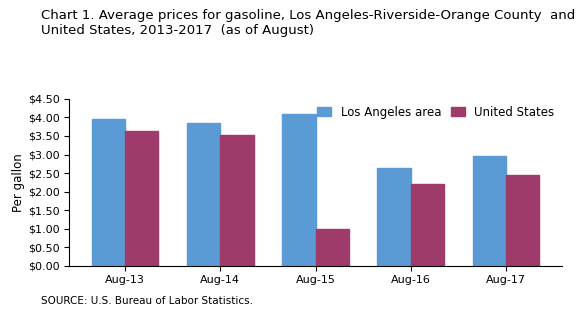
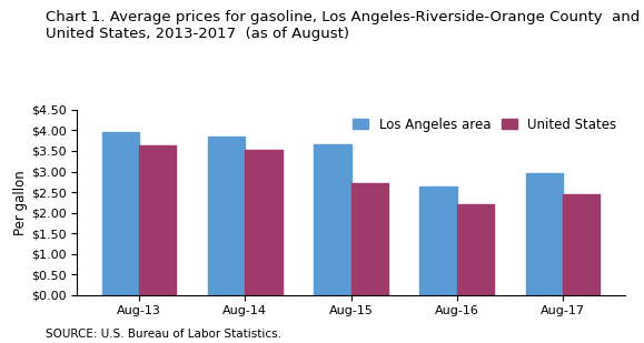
Los Angeles area/Aug-15: $4.10 -> $3.66
United States/Aug-15: $1.00 -> $2.73
